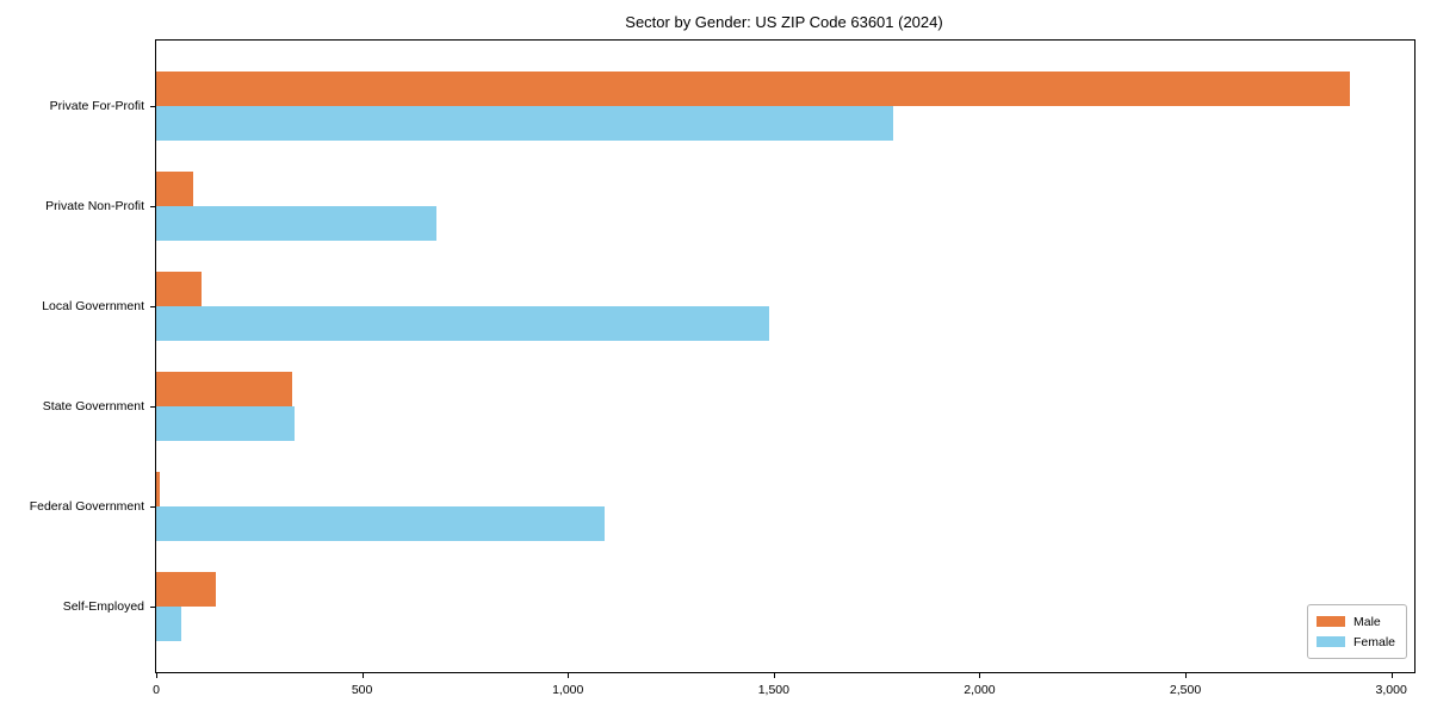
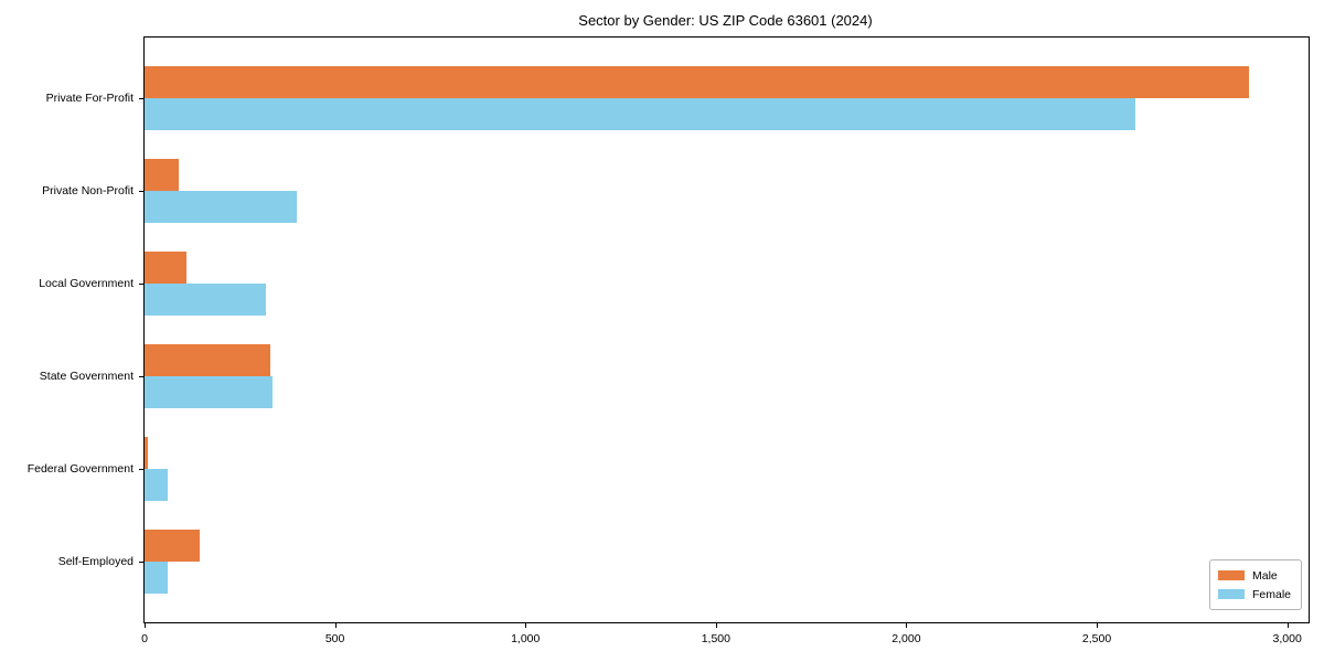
Female/Private For-Profit: 1790 -> 2600
Female/Private Non-Profit: 680 -> 400
Female/Local Government: 1490 -> 320
Female/Federal Government: 1090 -> 60
